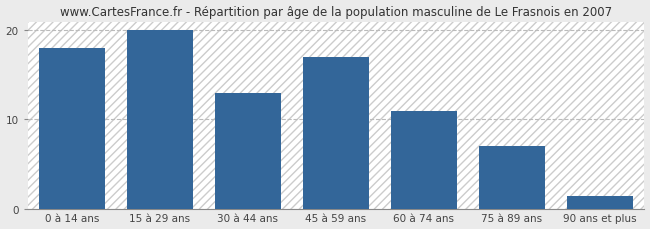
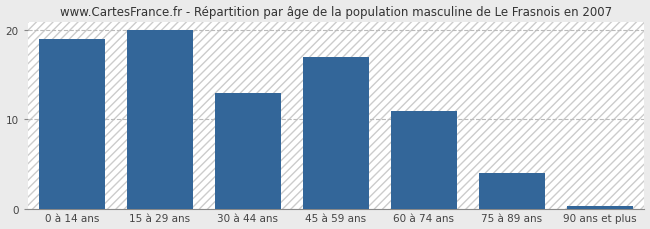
0 à 14 ans: 18.0 -> 19.0
75 à 89 ans: 7.0 -> 4.0
90 ans et plus: 1.4 -> 0.3
